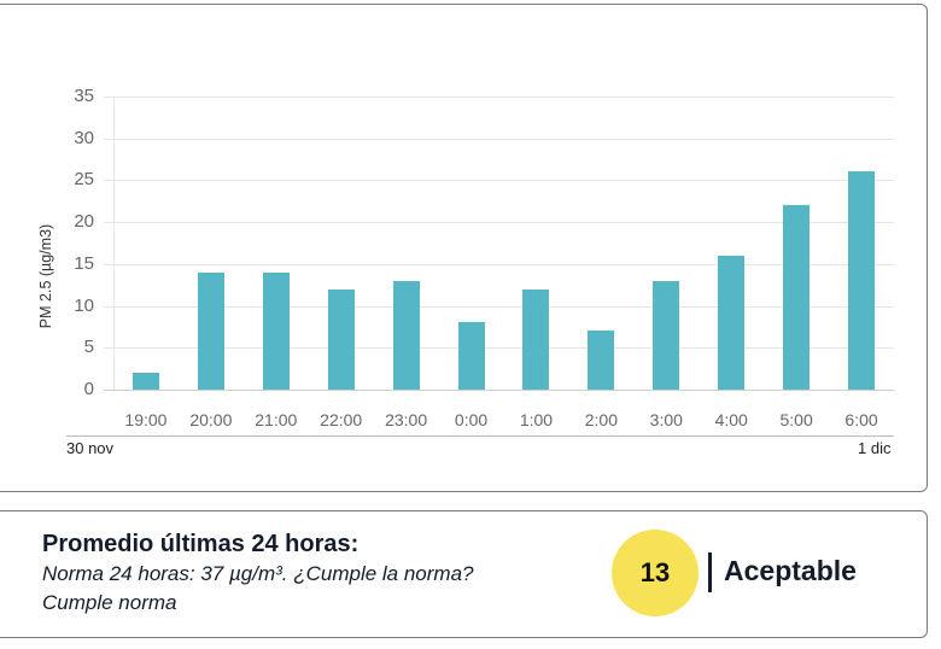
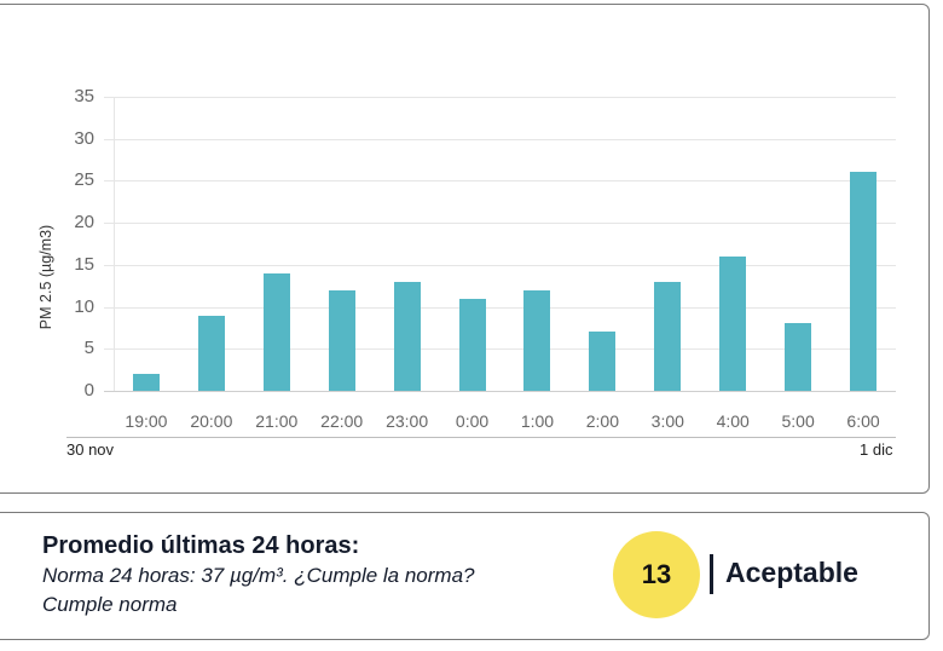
20:00: 14 -> 9
0:00: 8 -> 11
5:00: 22 -> 8
